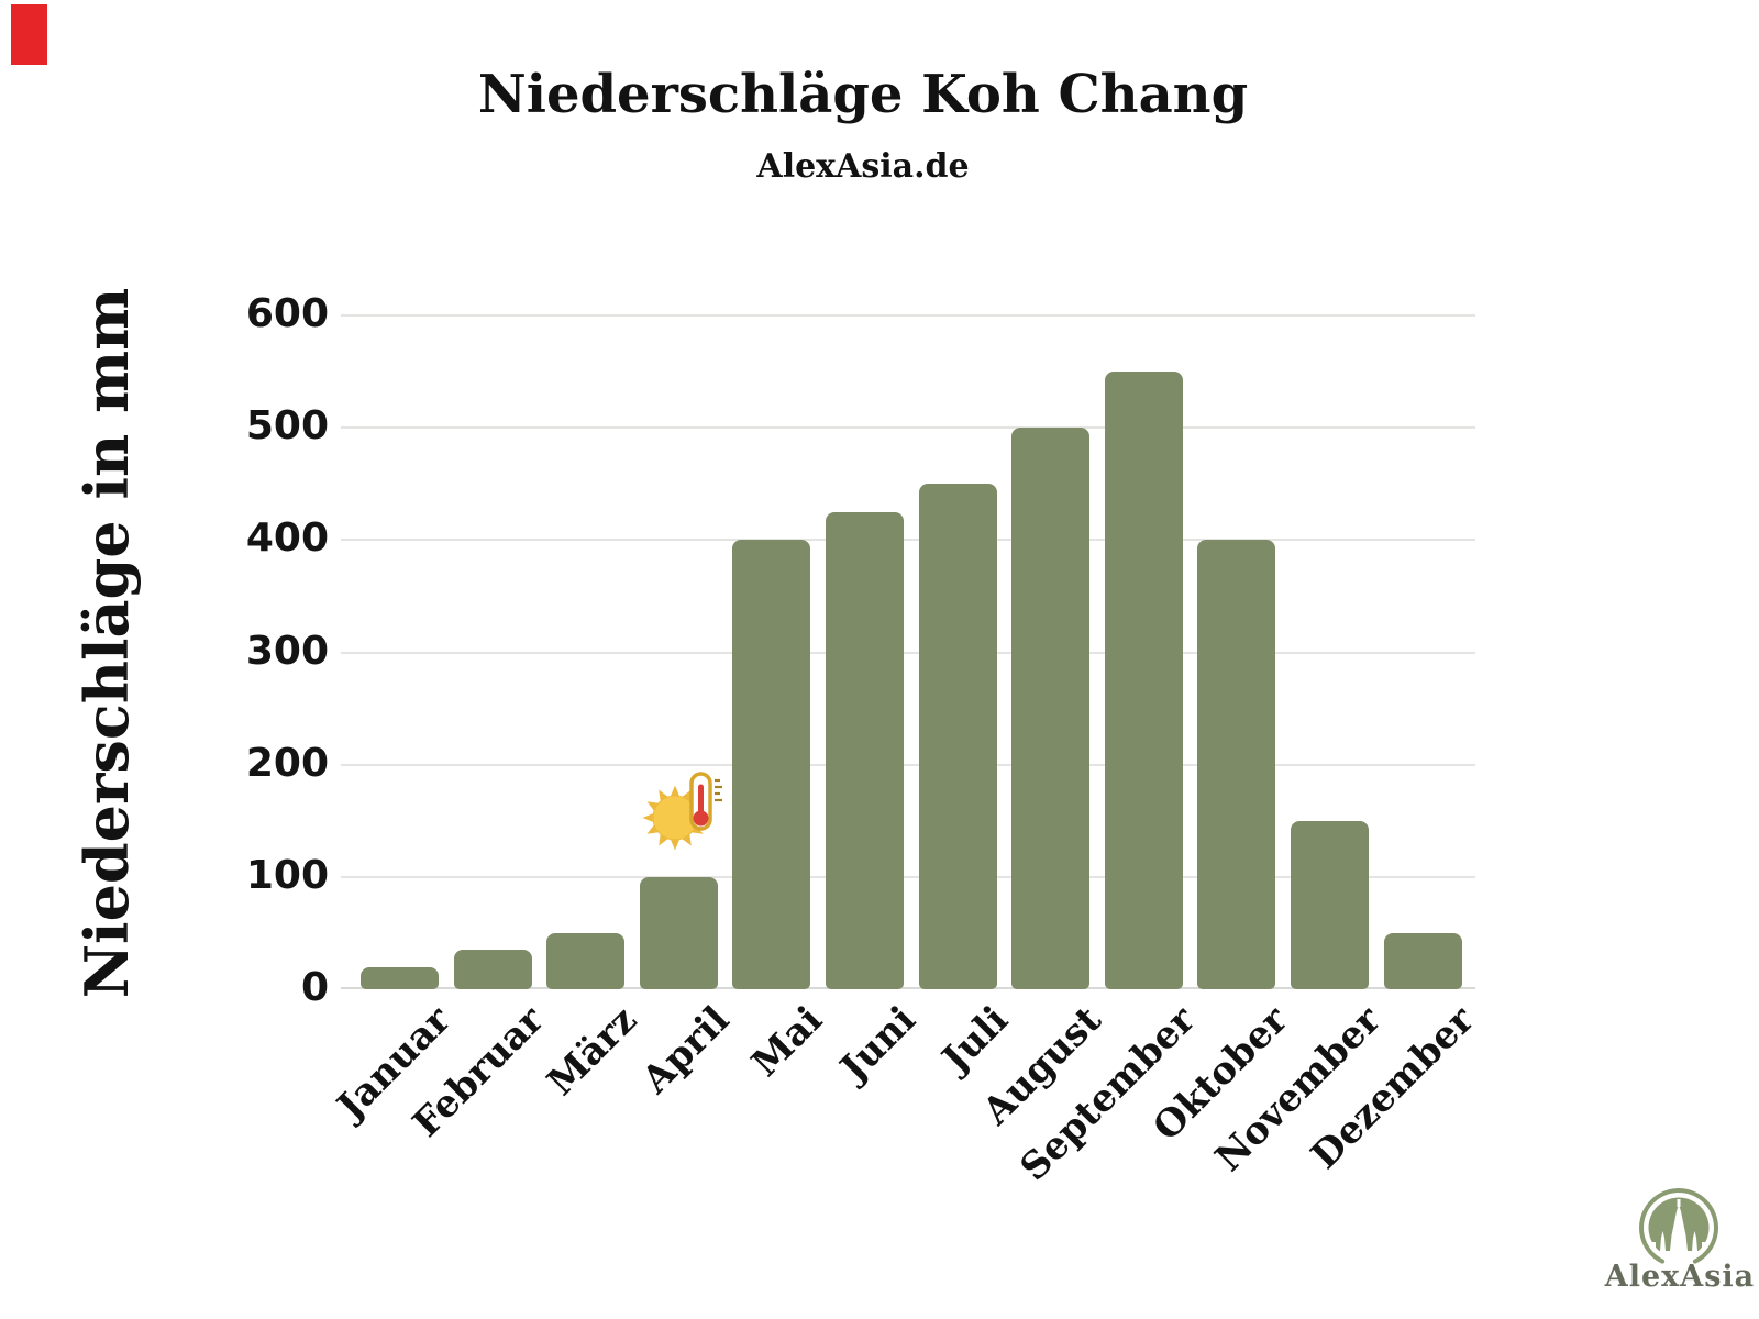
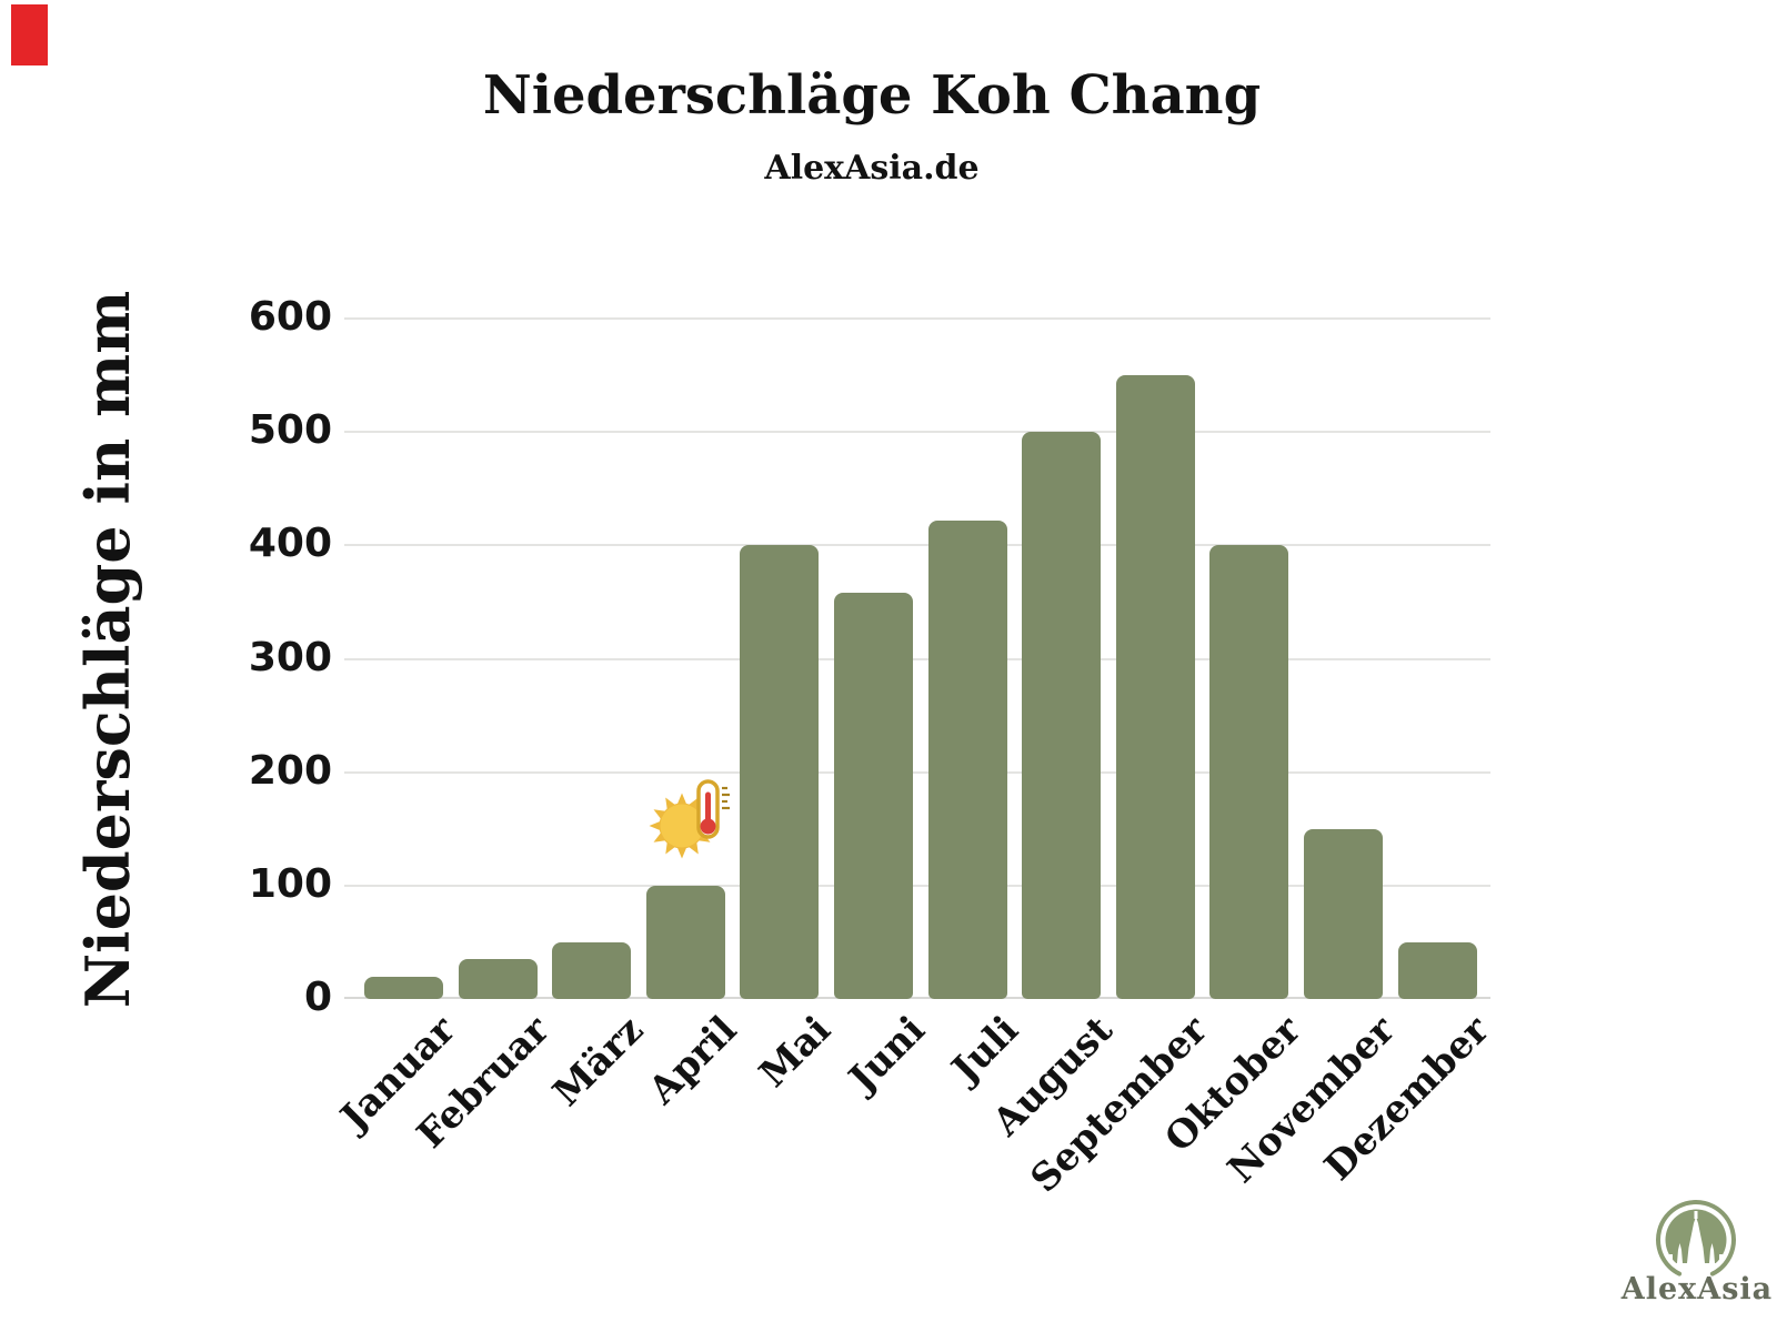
Juni: 425 -> 358
Juli: 450 -> 422
